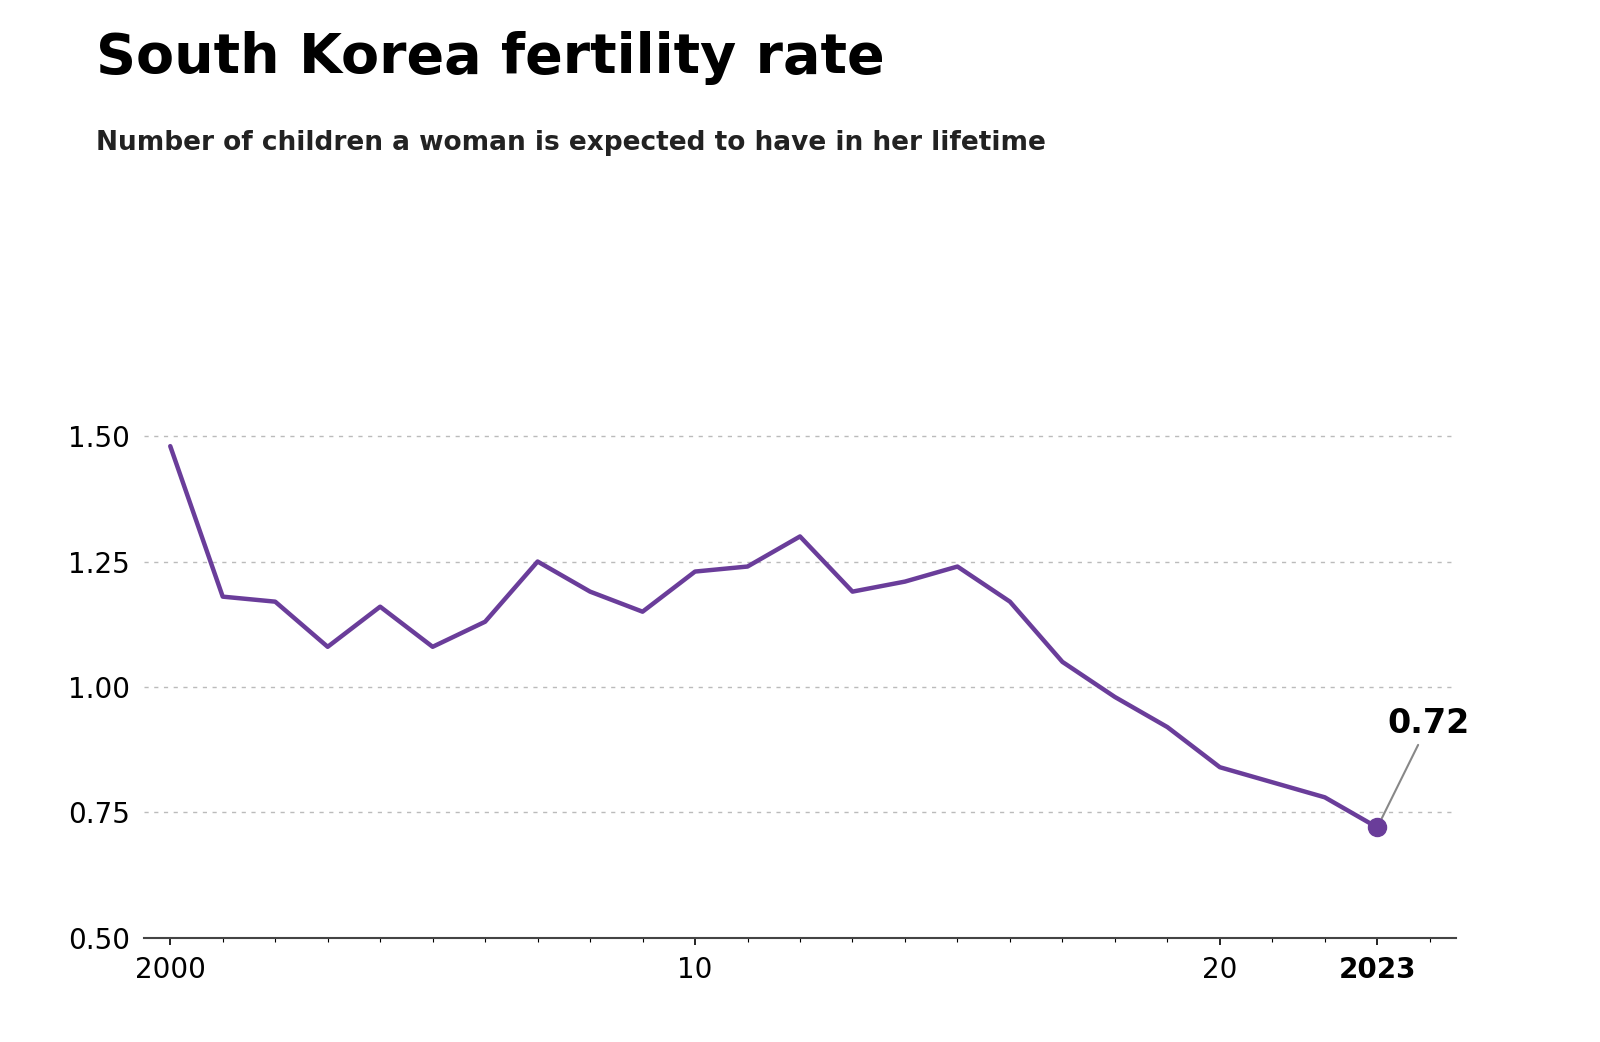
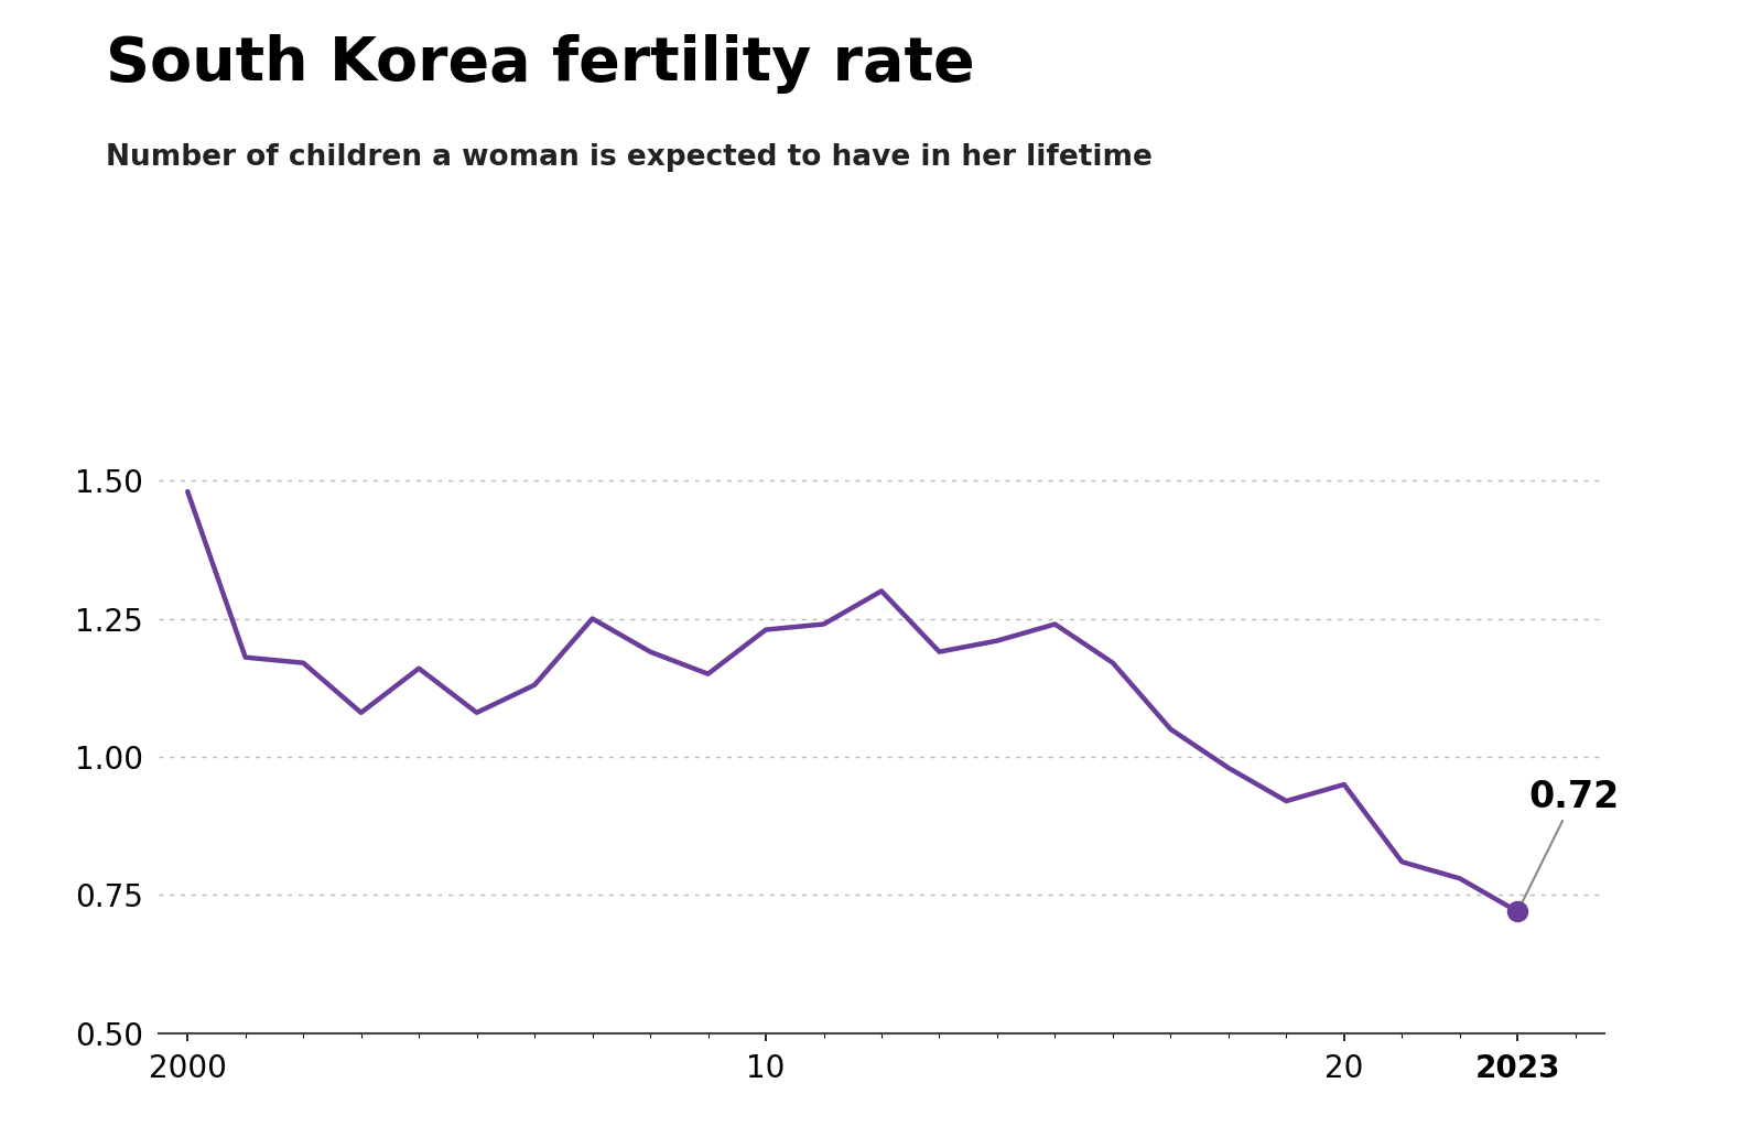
20: 0.84 -> 0.95
